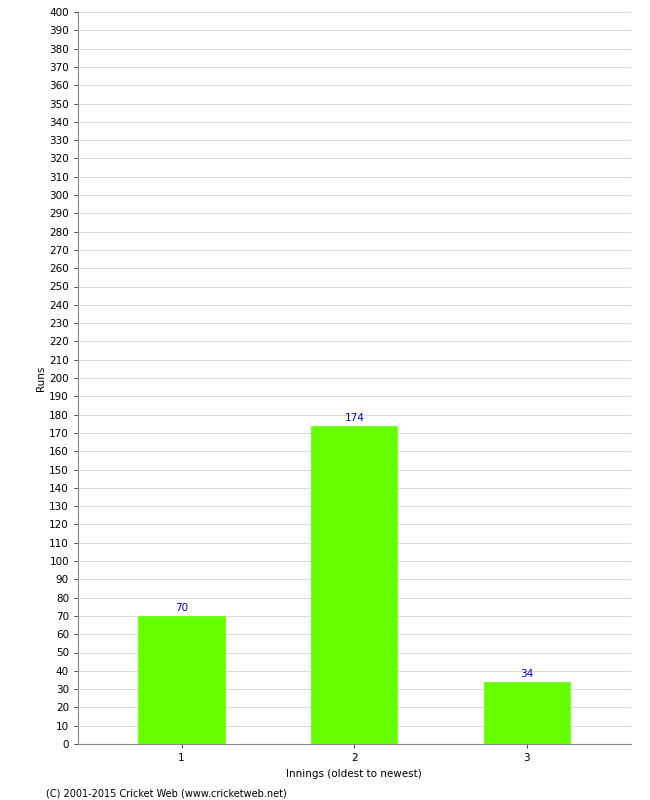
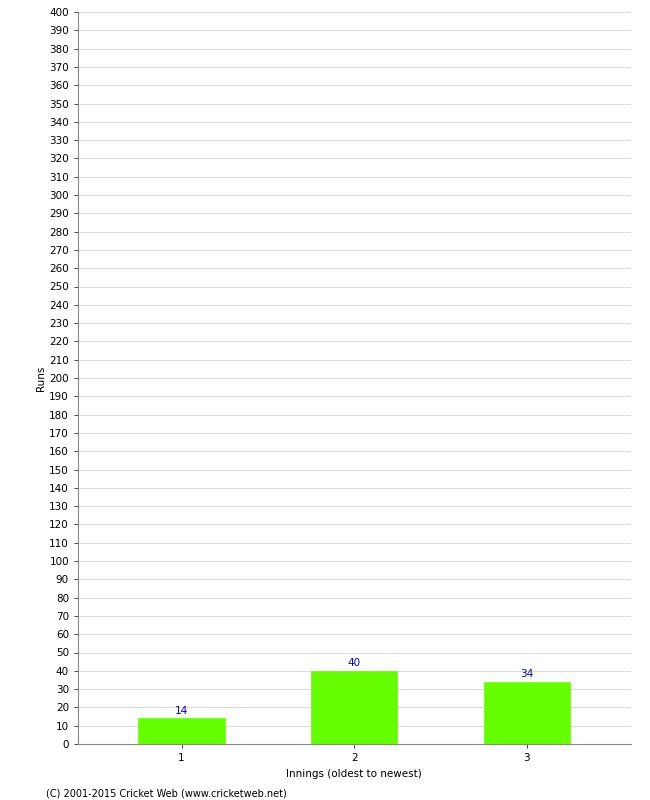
1: 70 -> 14
2: 174 -> 40
